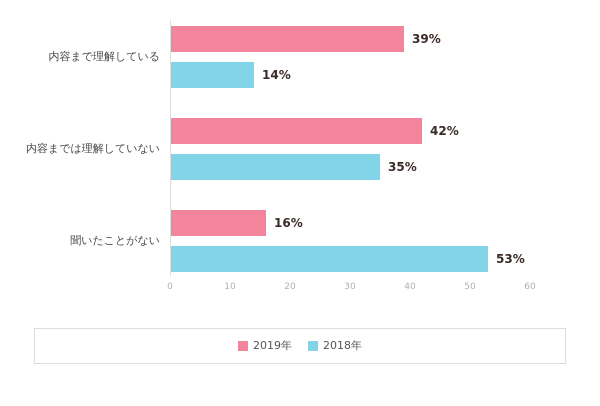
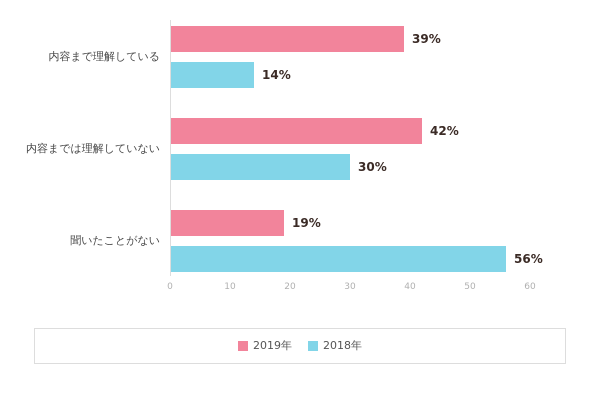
2018年/内容までは理解していない: 35% -> 30%
2019年/聞いたことがない: 16% -> 19%
2018年/聞いたことがない: 53% -> 56%
